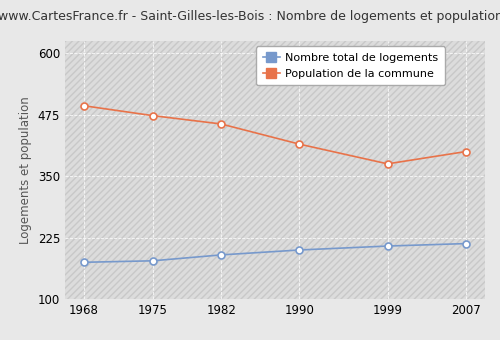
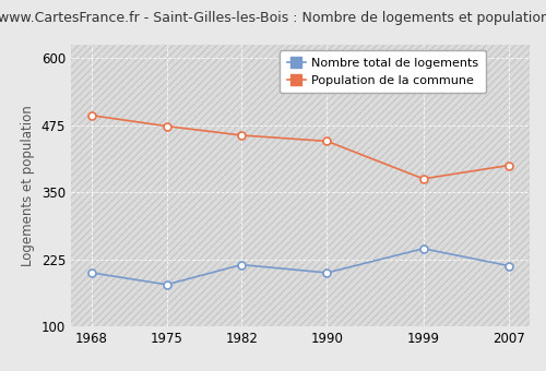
Nombre total de logements/1968: 175 -> 200
Nombre total de logements/1982: 190 -> 215
Population de la commune/1990: 415 -> 445
Nombre total de logements/1999: 208 -> 245
